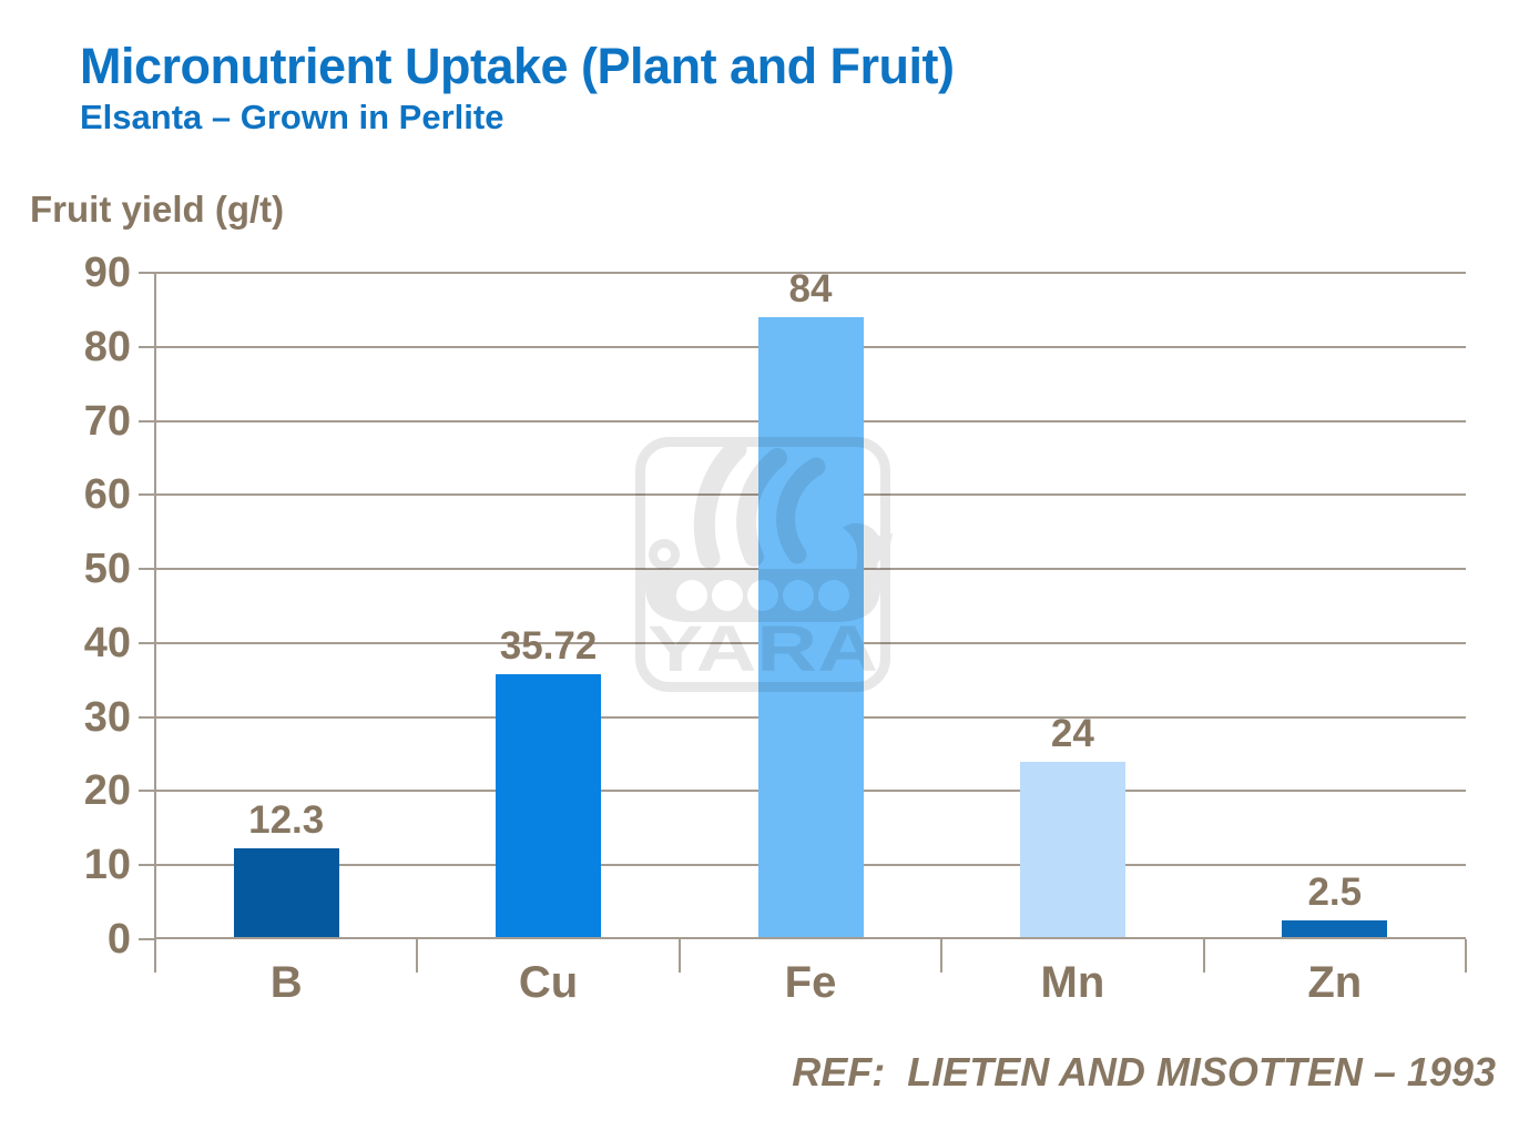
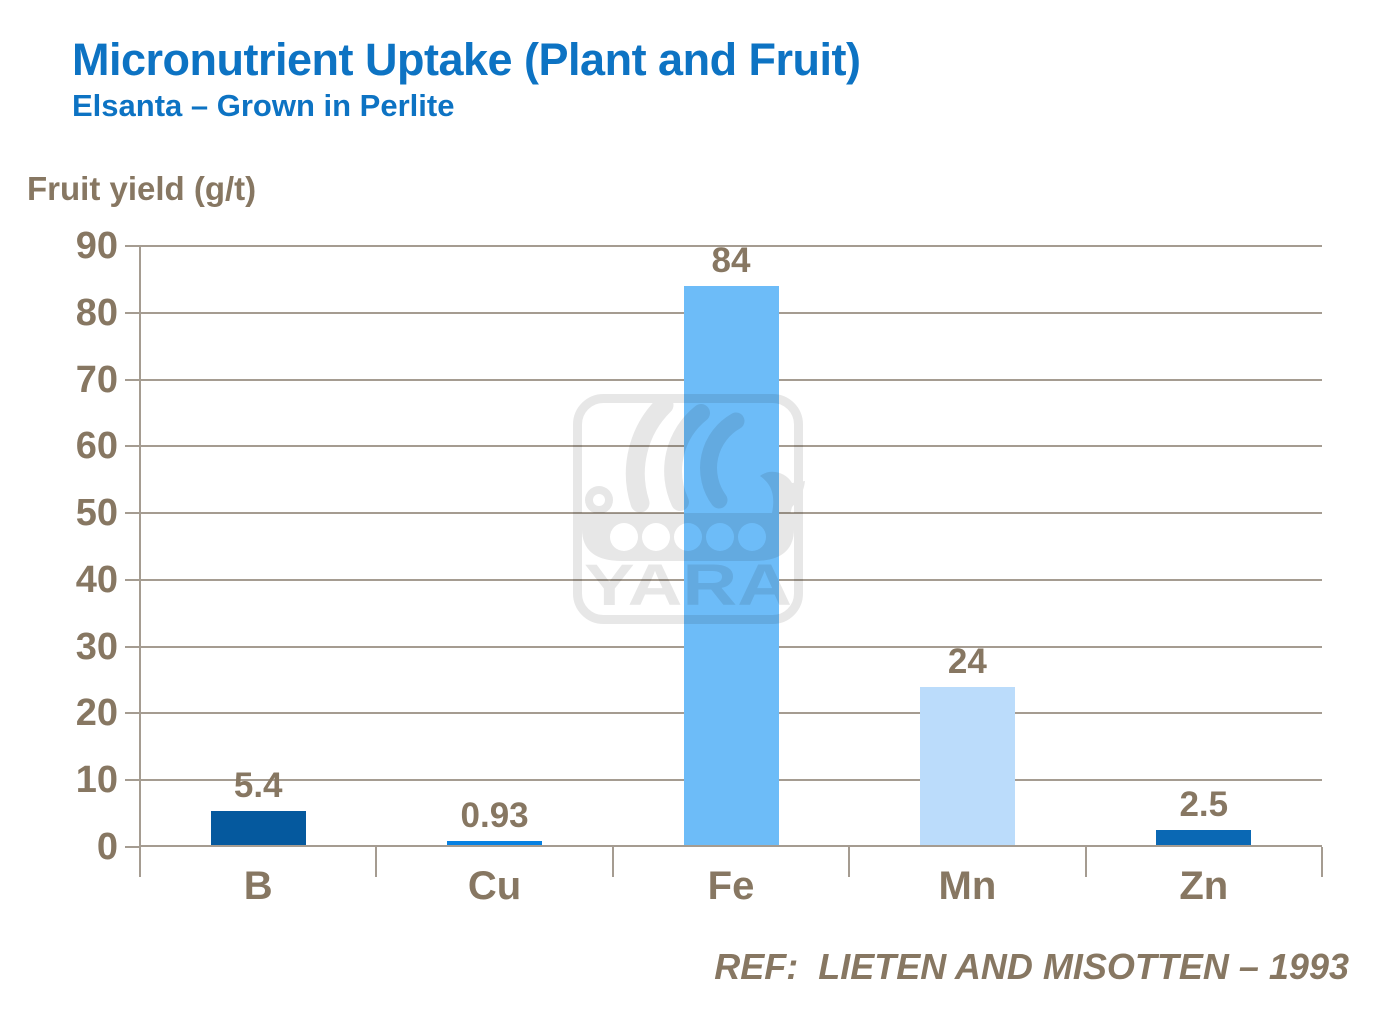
B: 12.3 -> 5.4
Cu: 35.72 -> 0.93
